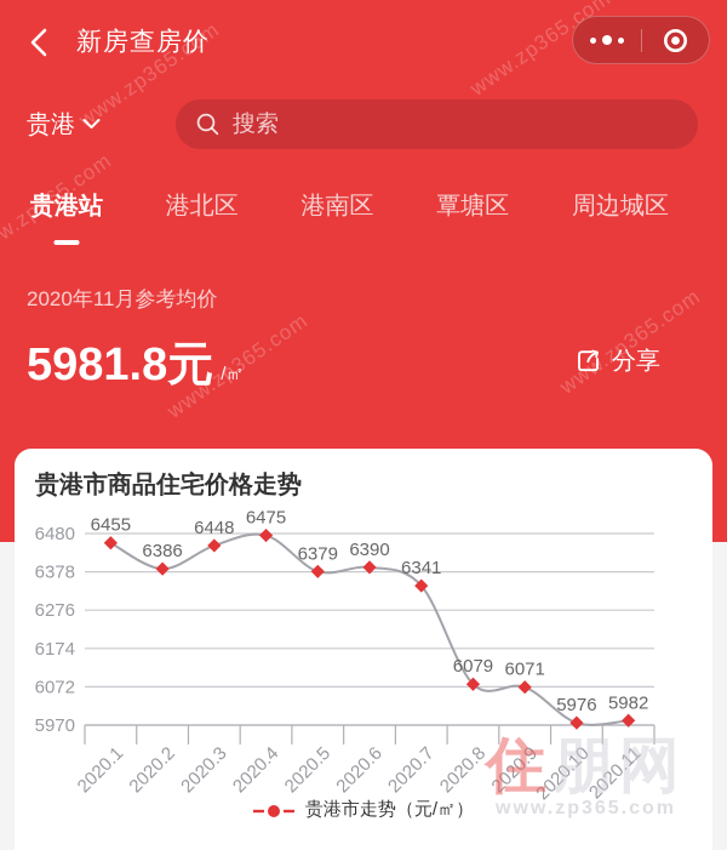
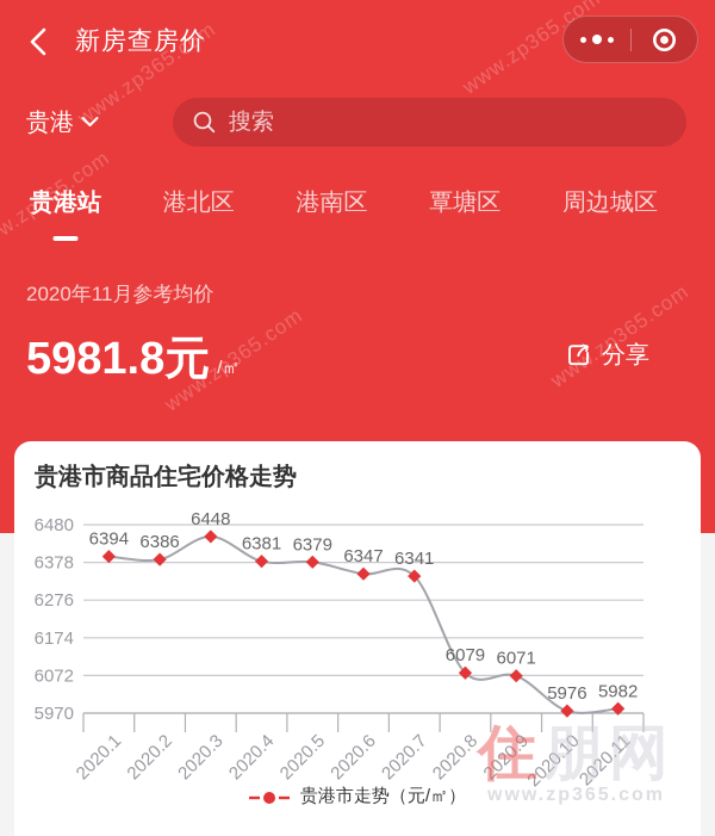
2020.1: 6455 -> 6394
2020.4: 6475 -> 6381
2020.6: 6390 -> 6347
